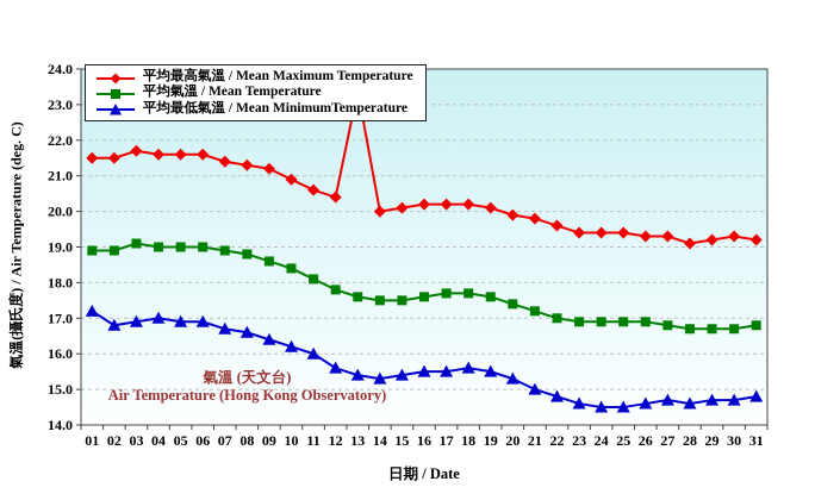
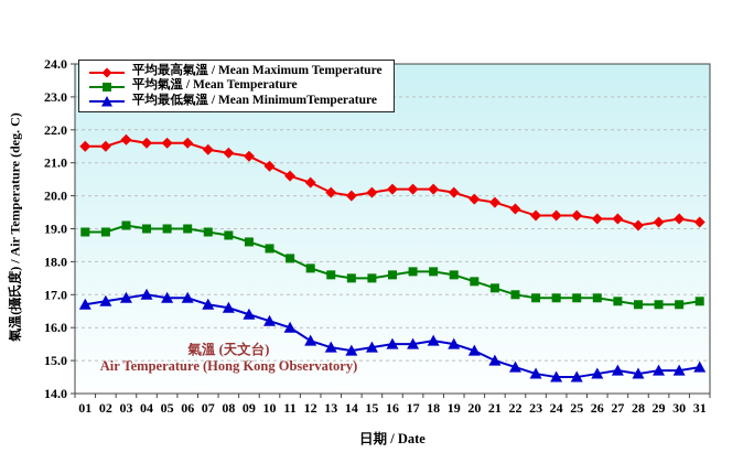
平均最低氣溫 / Mean MinimumTemperature/01: 17.2 -> 16.7
平均最高氣溫 / Mean Maximum Temperature/13: 23.4 -> 20.1
